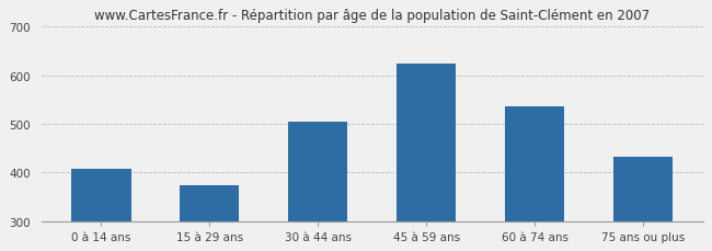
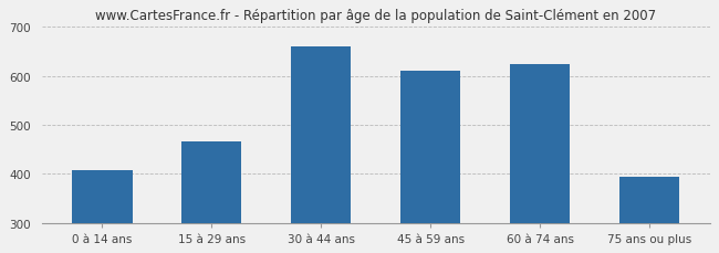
15 à 29 ans: 373 -> 465
30 à 44 ans: 505 -> 660
45 à 59 ans: 625 -> 610
60 à 74 ans: 537 -> 625
75 ans ou plus: 432 -> 395
